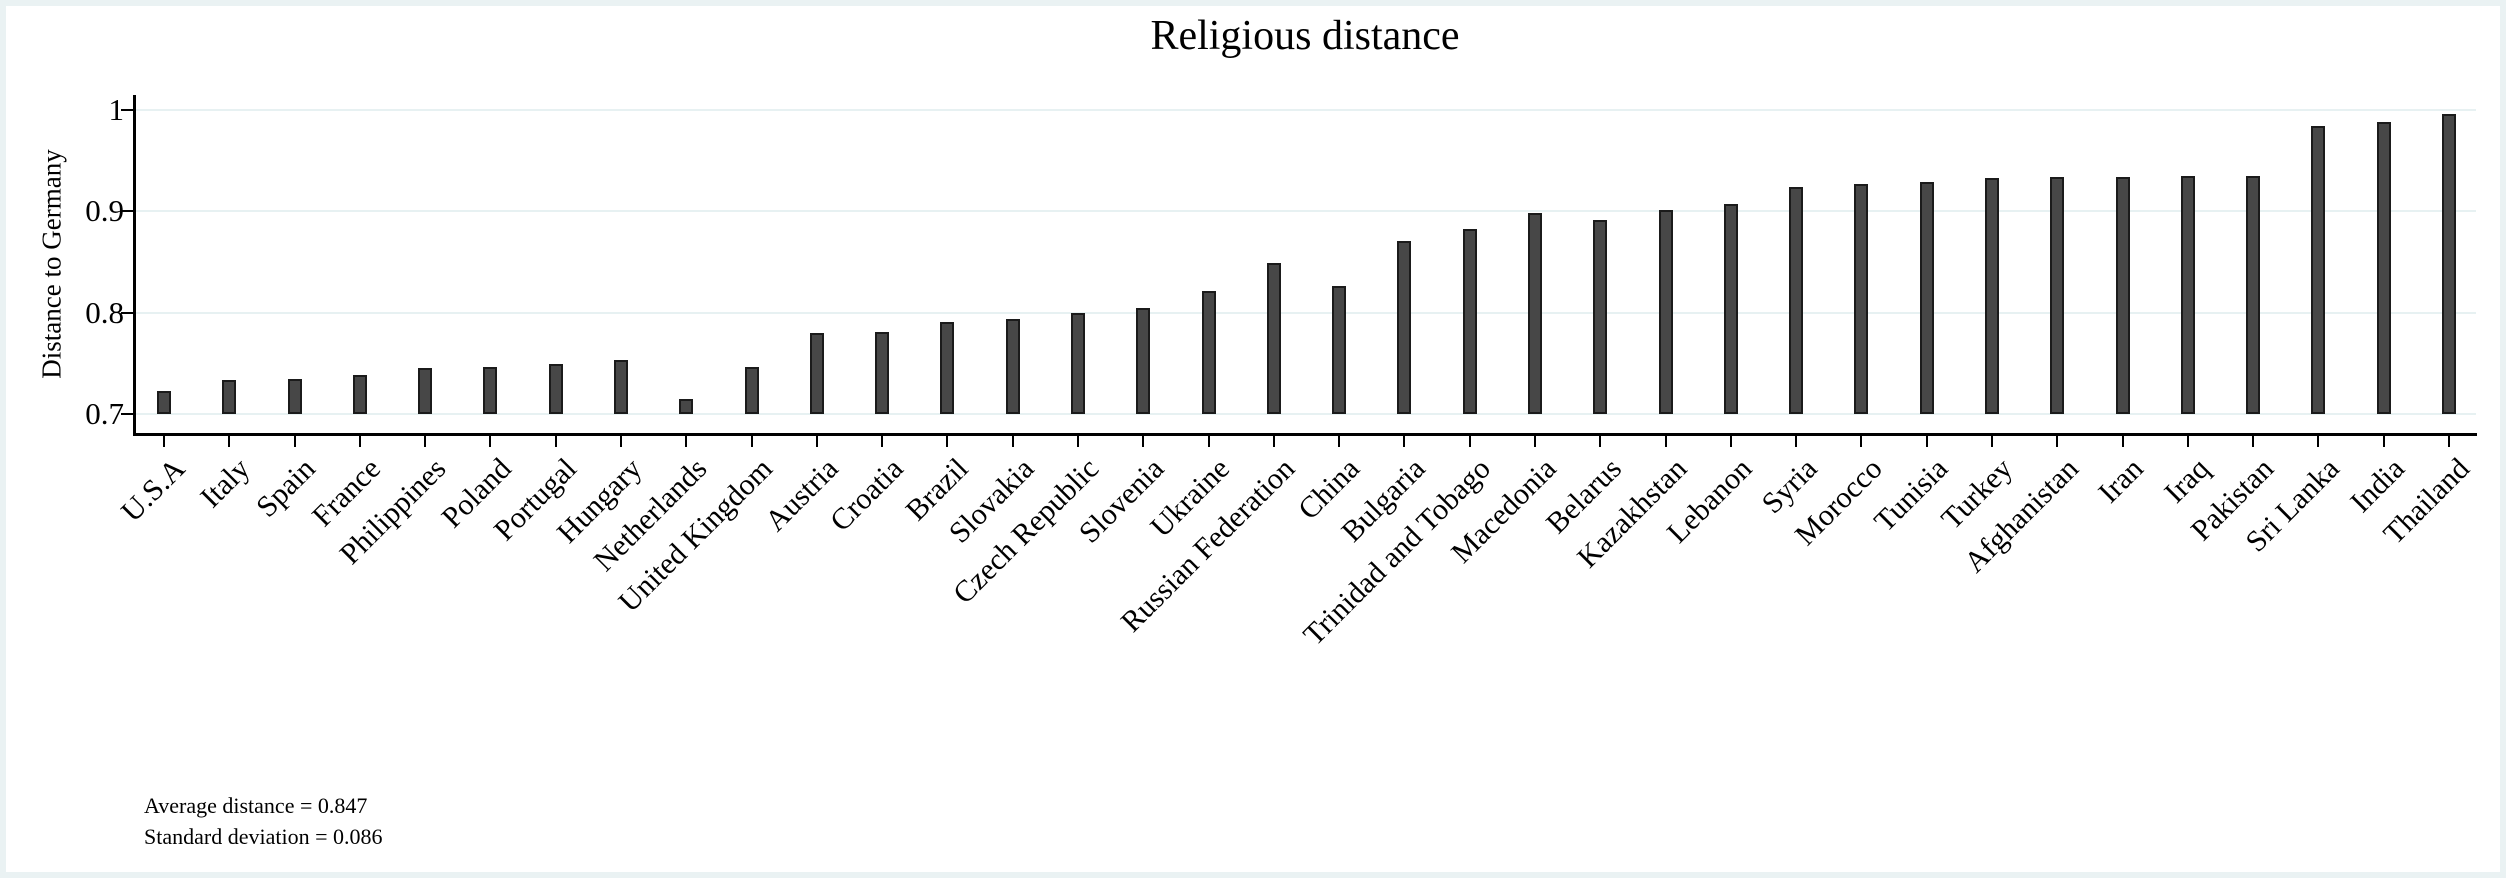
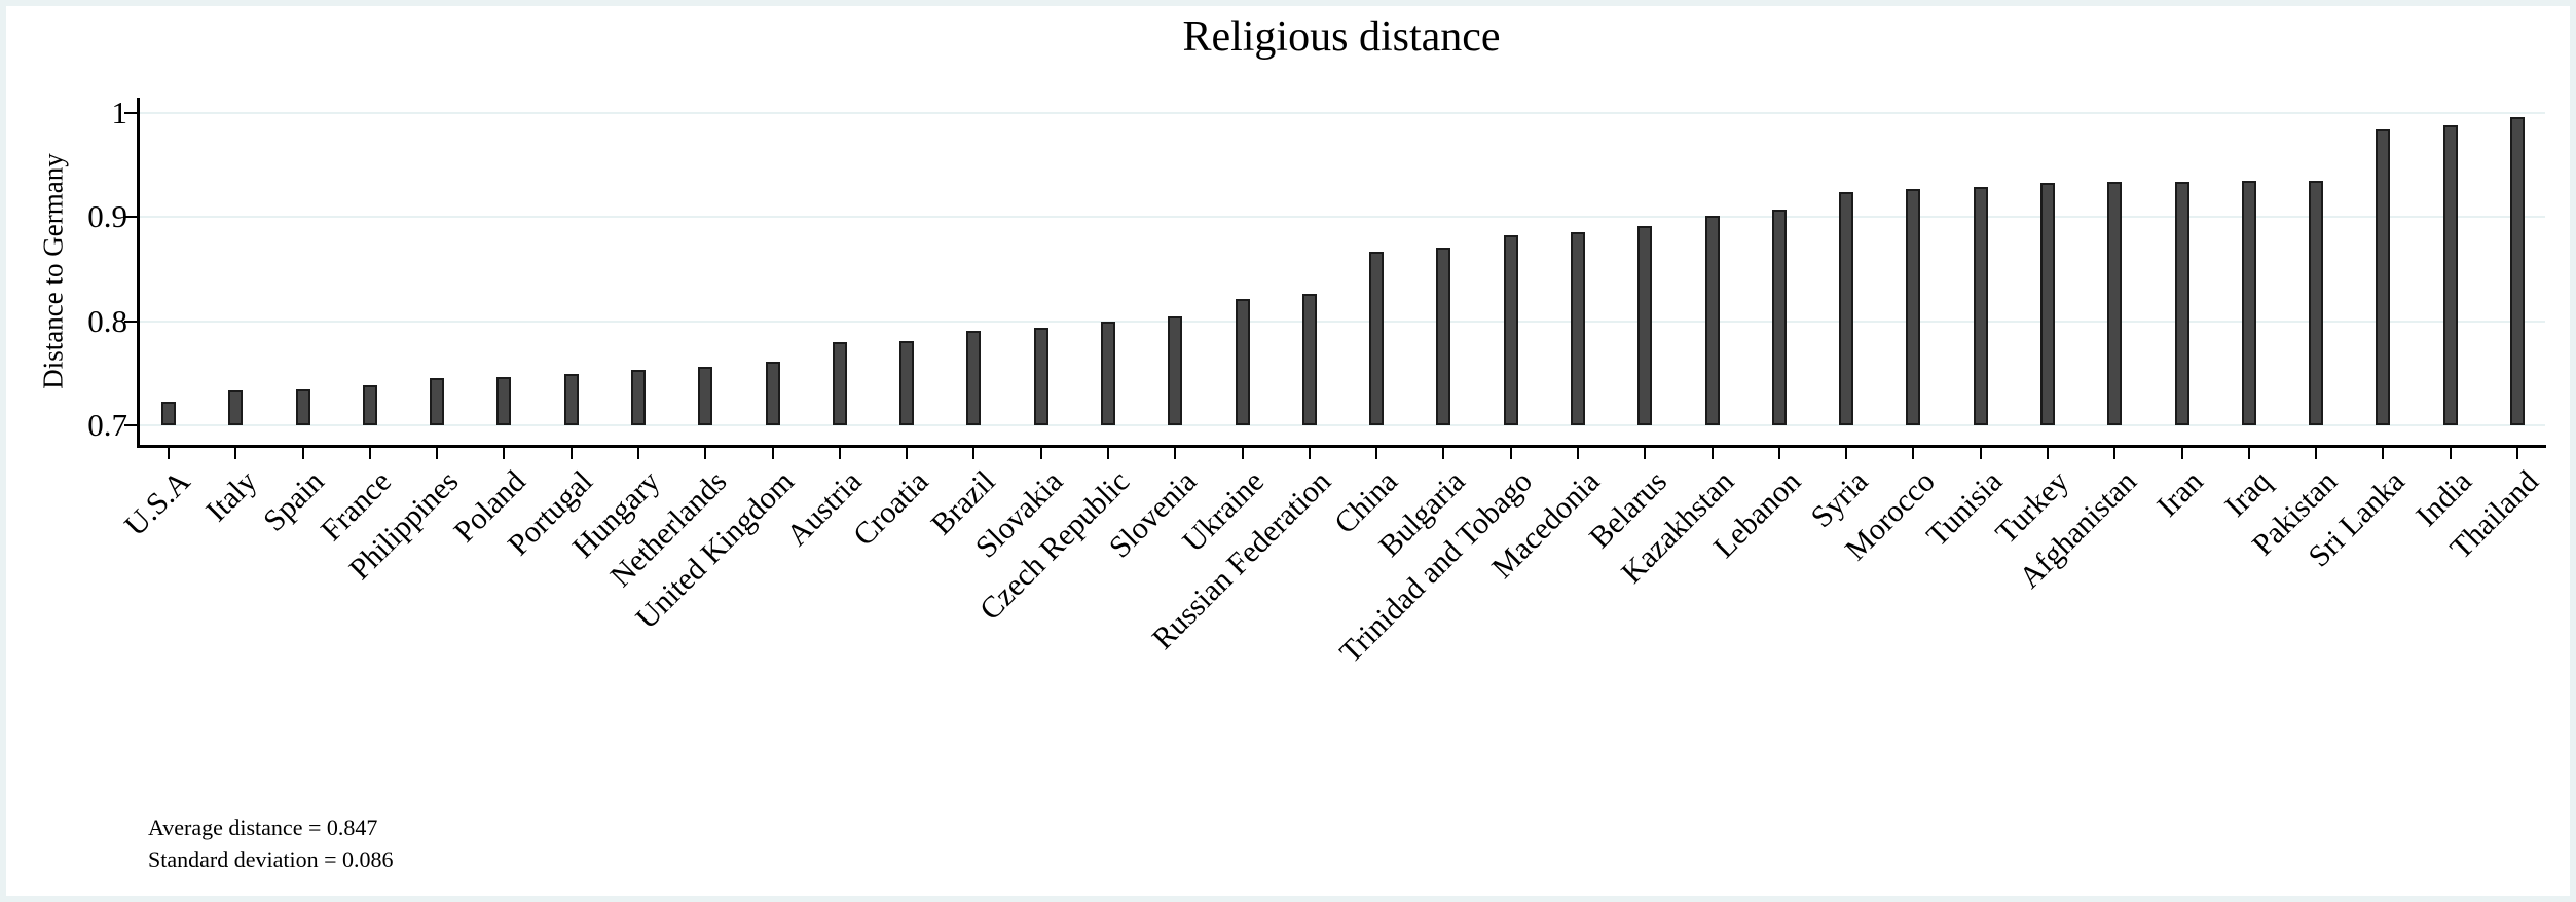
Netherlands: 0.715 -> 0.756
United Kingdom: 0.746 -> 0.761
Russian Federation: 0.849 -> 0.826
China: 0.826 -> 0.867
Macedonia: 0.898 -> 0.886
